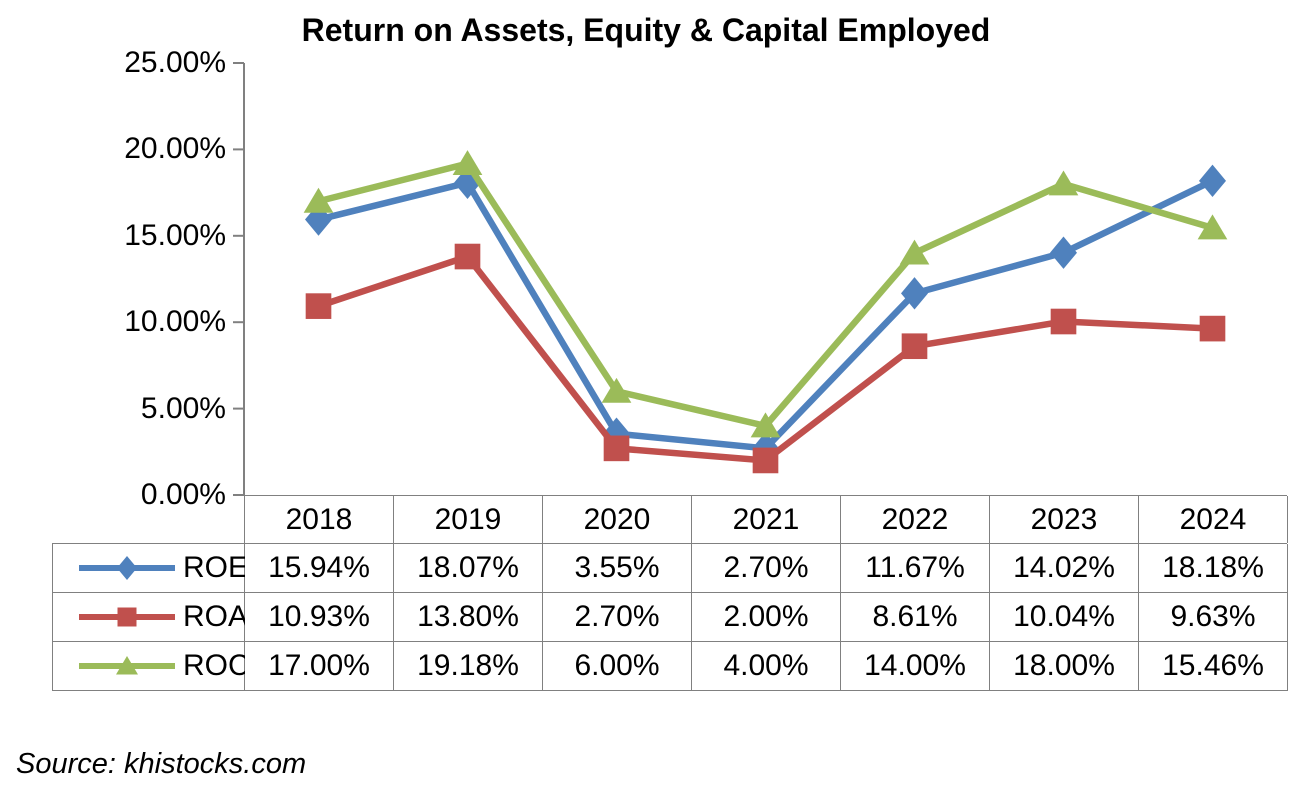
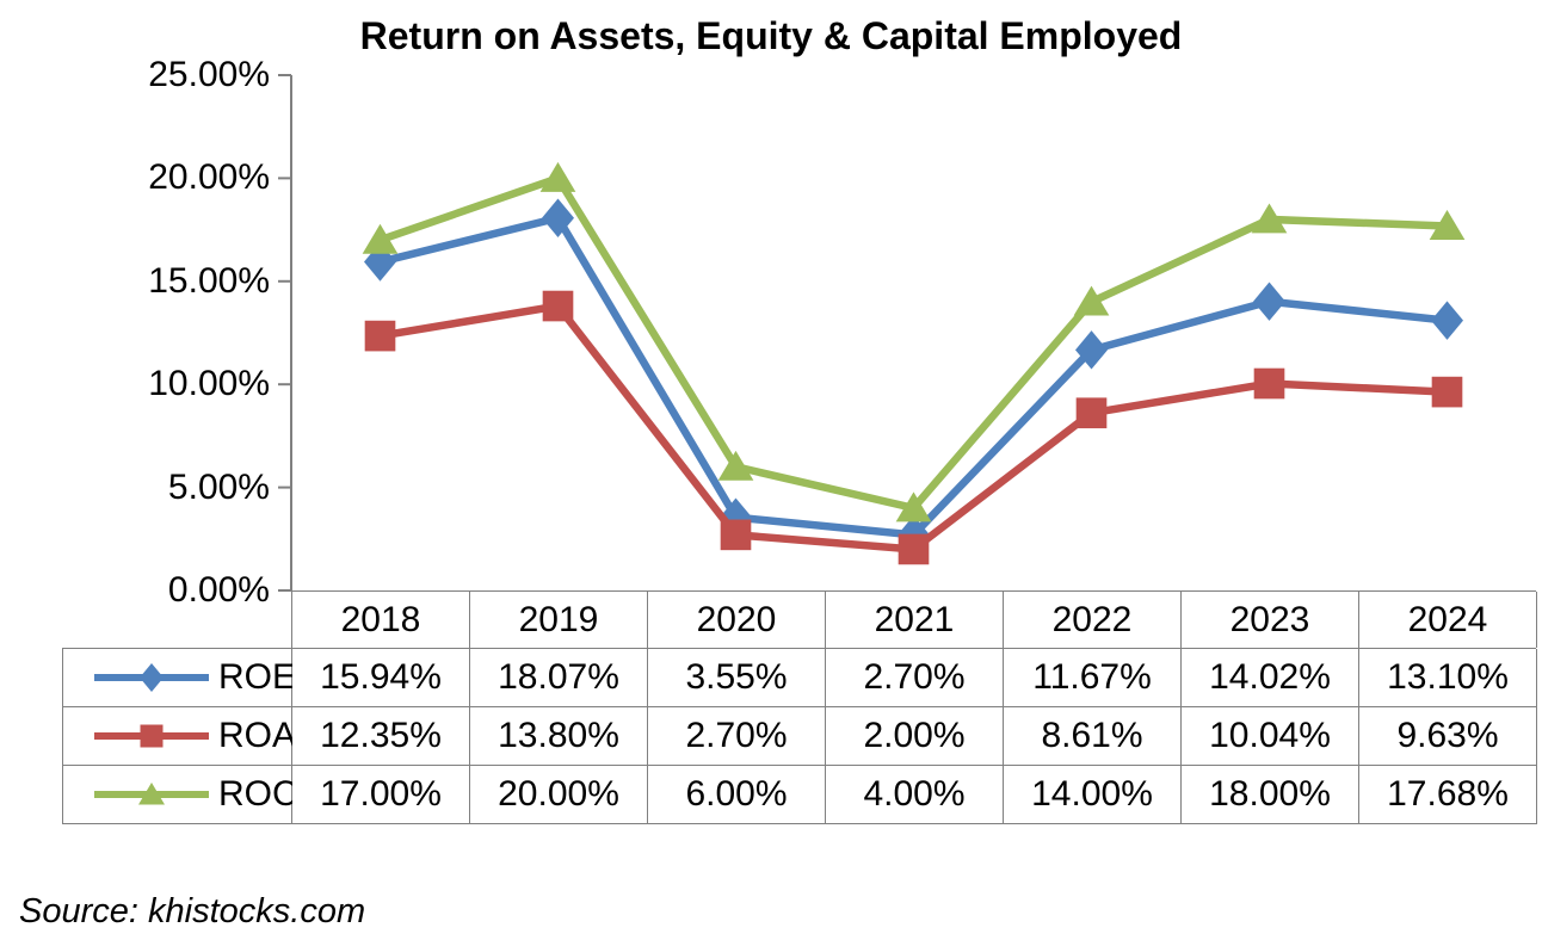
ROA/2018: 10.93% -> 12.35%
ROCE/2019: 19.18% -> 20.00%
ROE/2024: 18.18% -> 13.10%
ROCE/2024: 15.46% -> 17.68%
